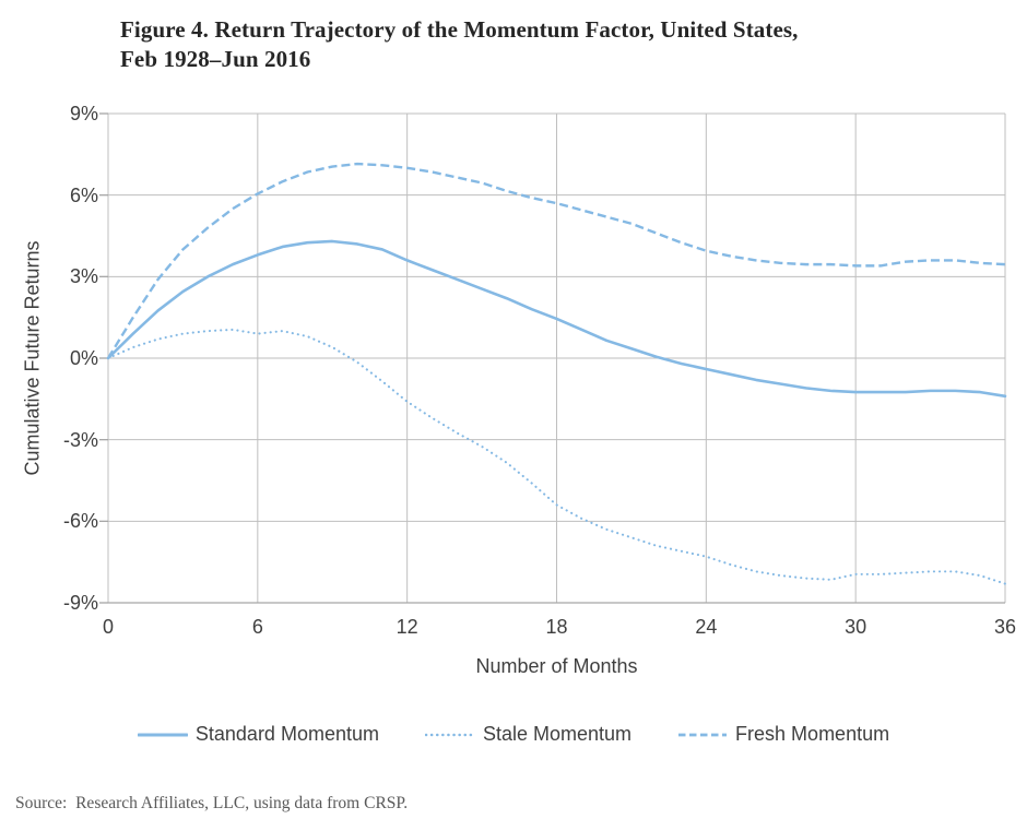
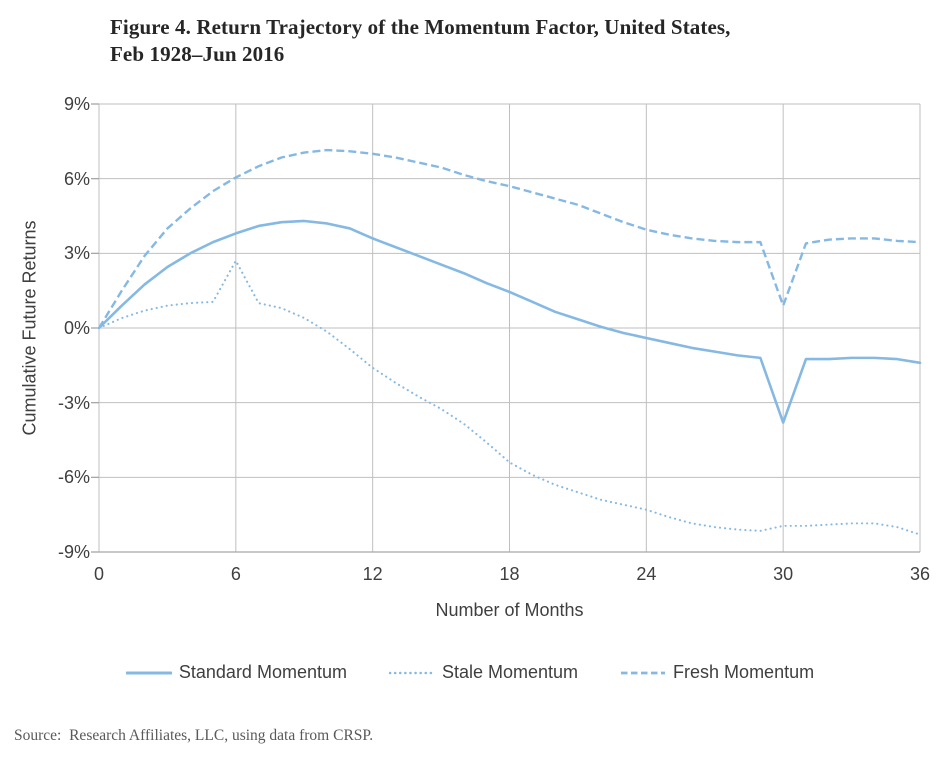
Stale Momentum/6: 0.9% -> 2.7%
Standard Momentum/30: -1.2% -> -3.8%
Fresh Momentum/30: 3.4% -> 0.9%
